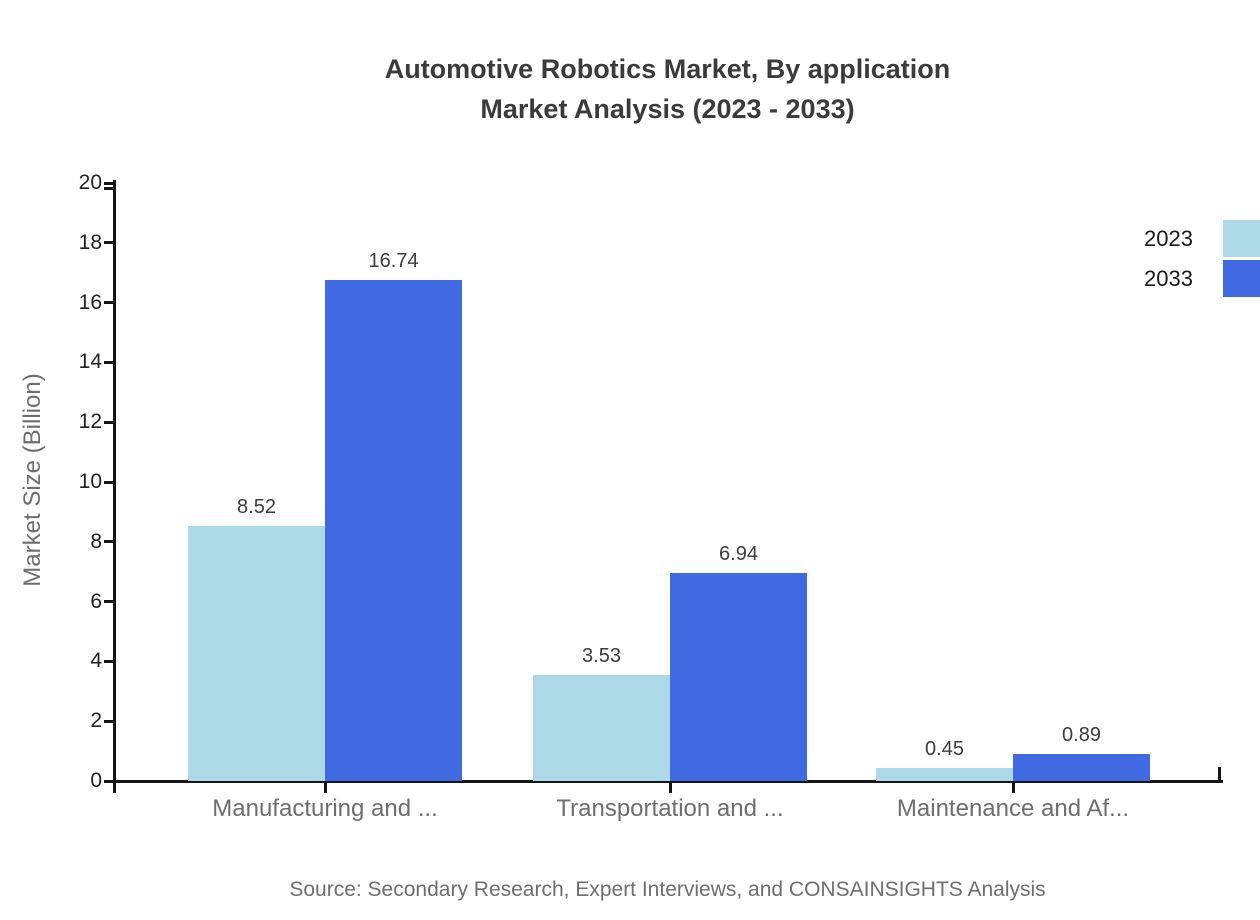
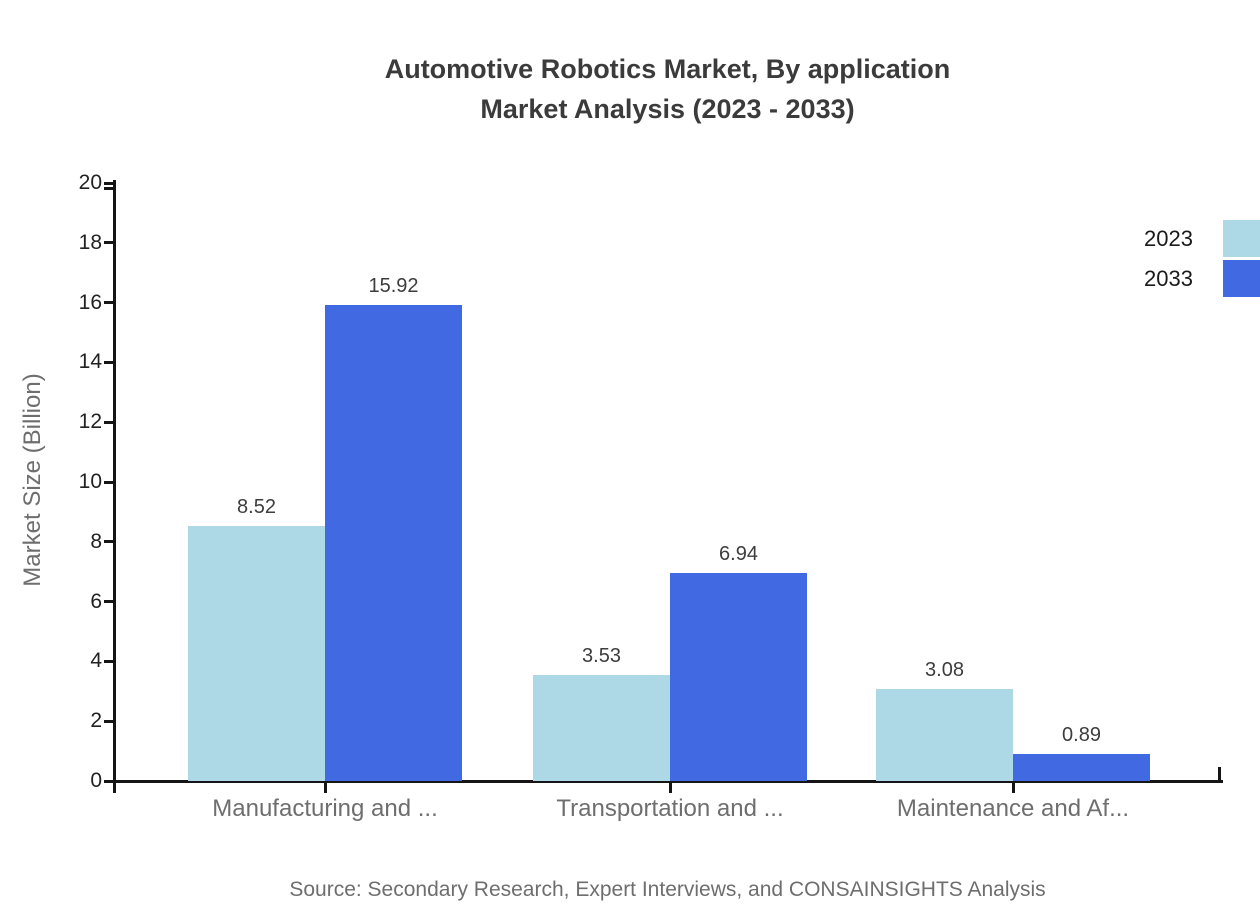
2033/Manufacturing and ...: 16.74 -> 15.92
2023/Maintenance and Af...: 0.45 -> 3.08
